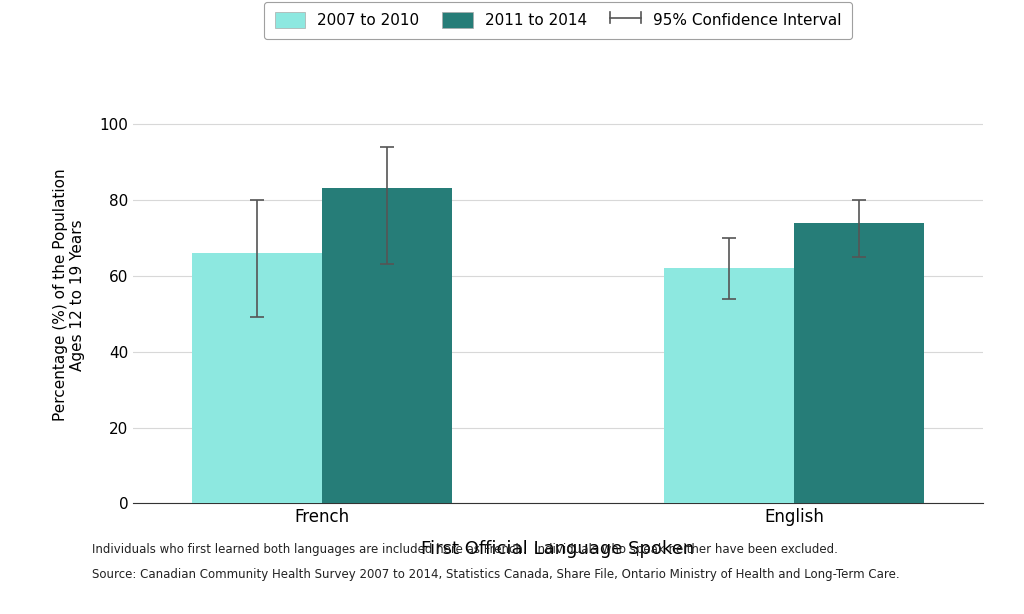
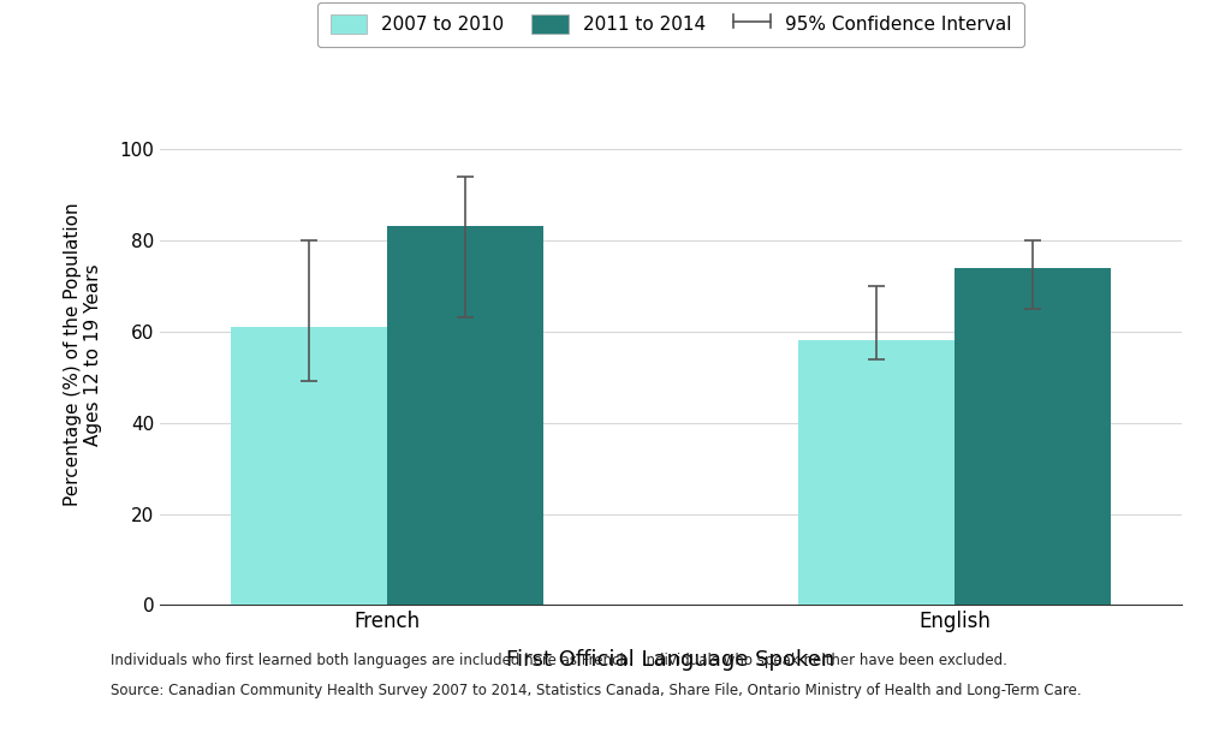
2007 to 2010/French: 66 -> 61
2007 to 2010/English: 62 -> 58
